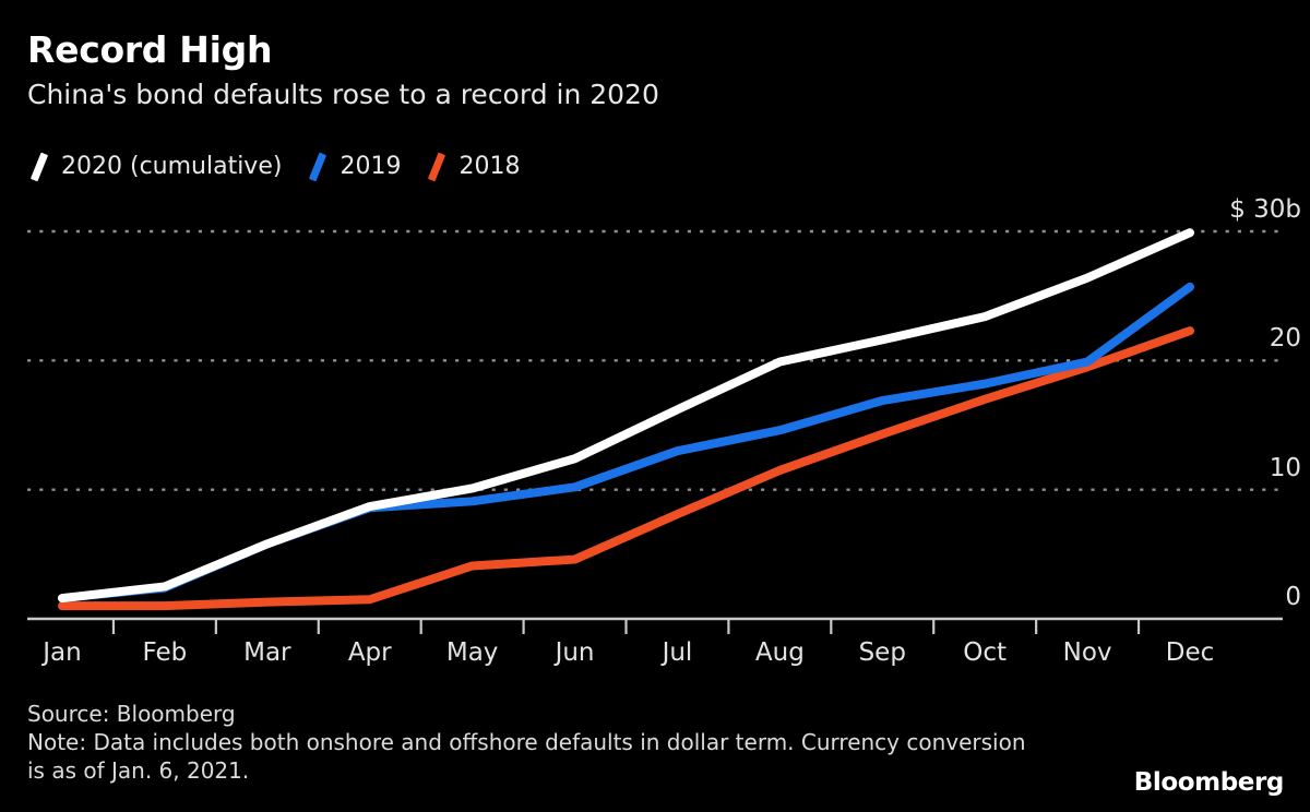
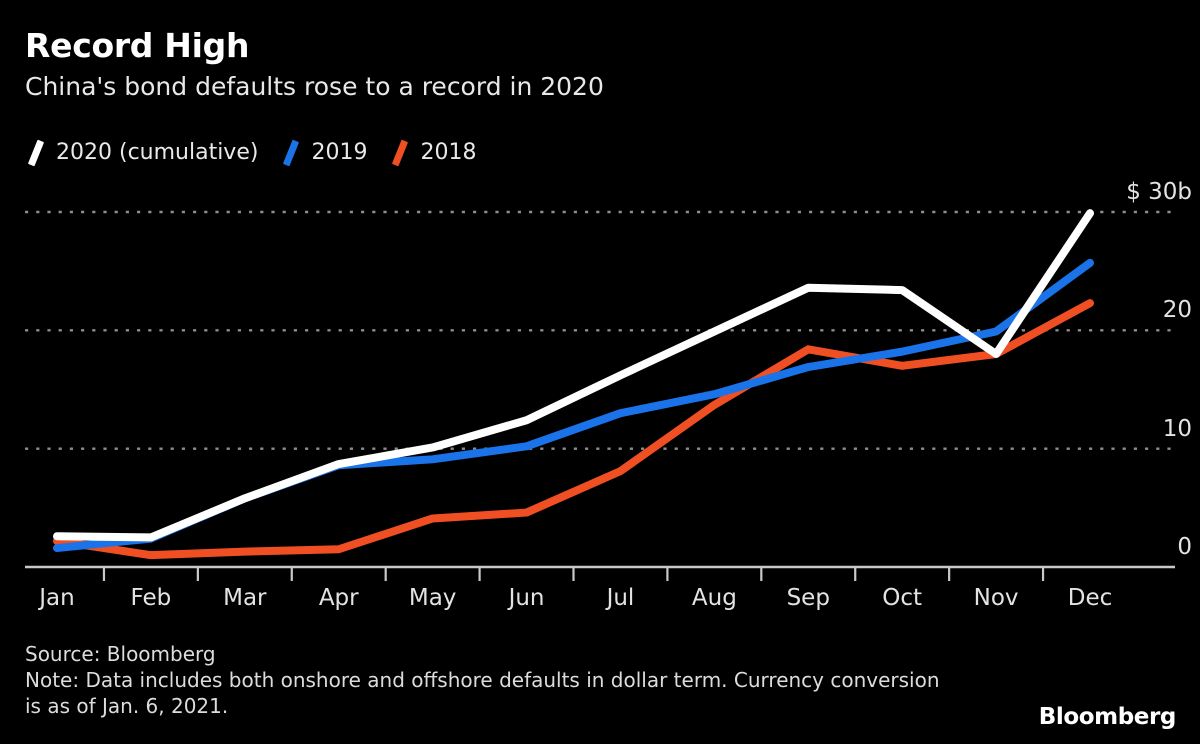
2020 (cumulative)/Jan: 1.6 -> 2.6
2018/Jan: 1.0 -> 2.2
2018/Aug: 11.5 -> 13.7
2020 (cumulative)/Sep: 21.6 -> 23.6
2018/Sep: 14.3 -> 18.4
2020 (cumulative)/Nov: 26.4 -> 18.0
2018/Nov: 19.5 -> 18.0
